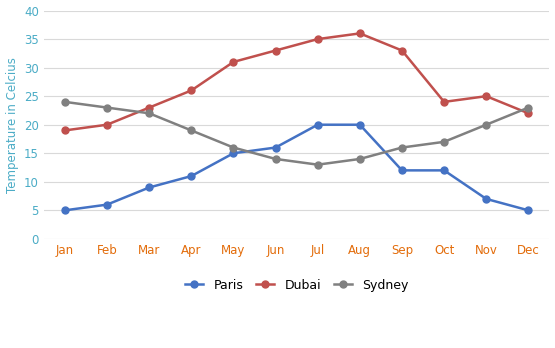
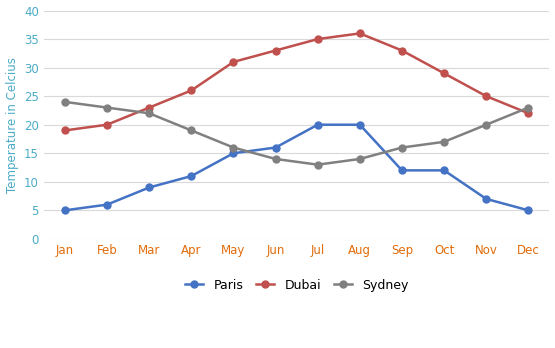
Dubai/Oct: 24 -> 29
